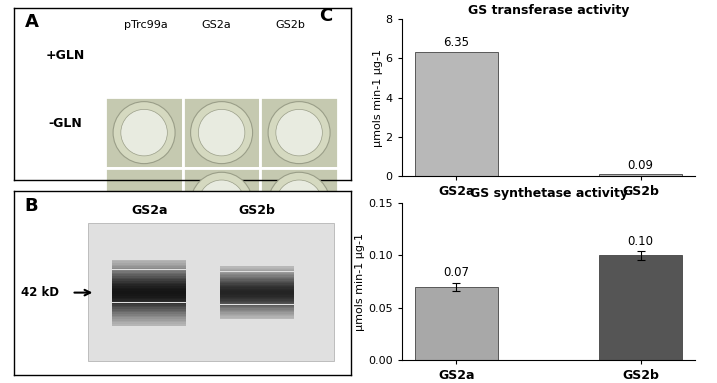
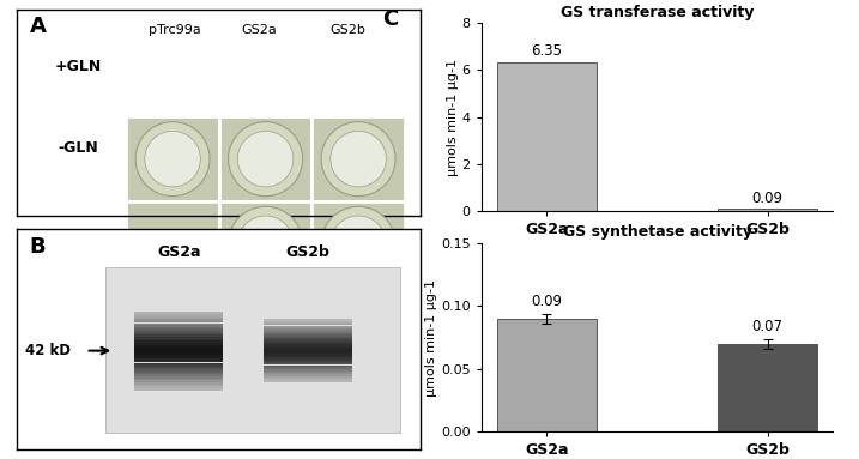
GS synthetase activity/GS2a: 0.07 -> 0.09
GS synthetase activity/GS2b: 0.10 -> 0.07
